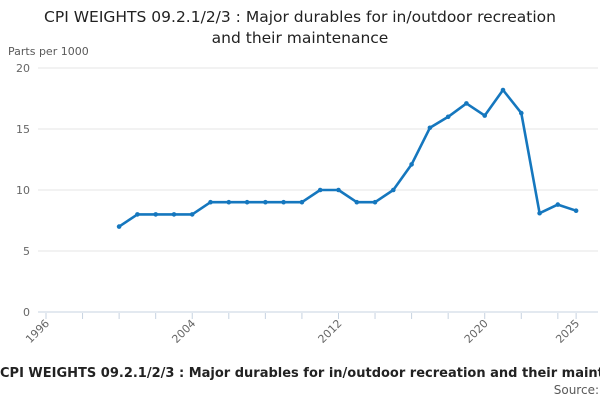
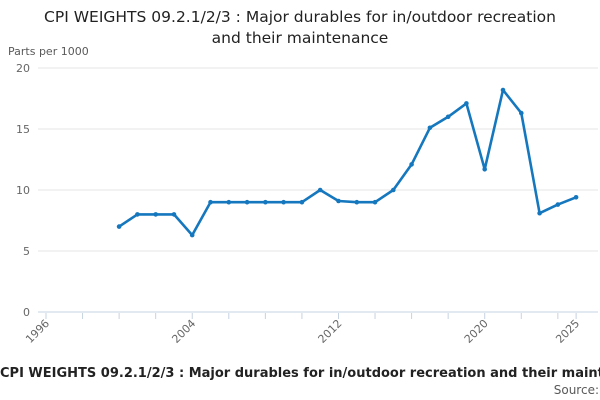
2004: 8.0 -> 6.3
2012: 10.0 -> 9.1
2020: 16.1 -> 11.7
2025: 8.3 -> 9.4
